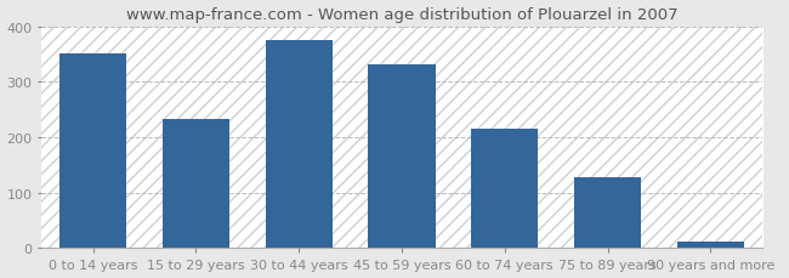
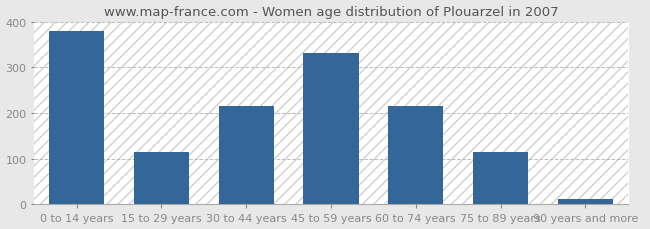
0 to 14 years: 350 -> 380
15 to 29 years: 232 -> 115
30 to 44 years: 375 -> 215
75 to 89 years: 128 -> 115
